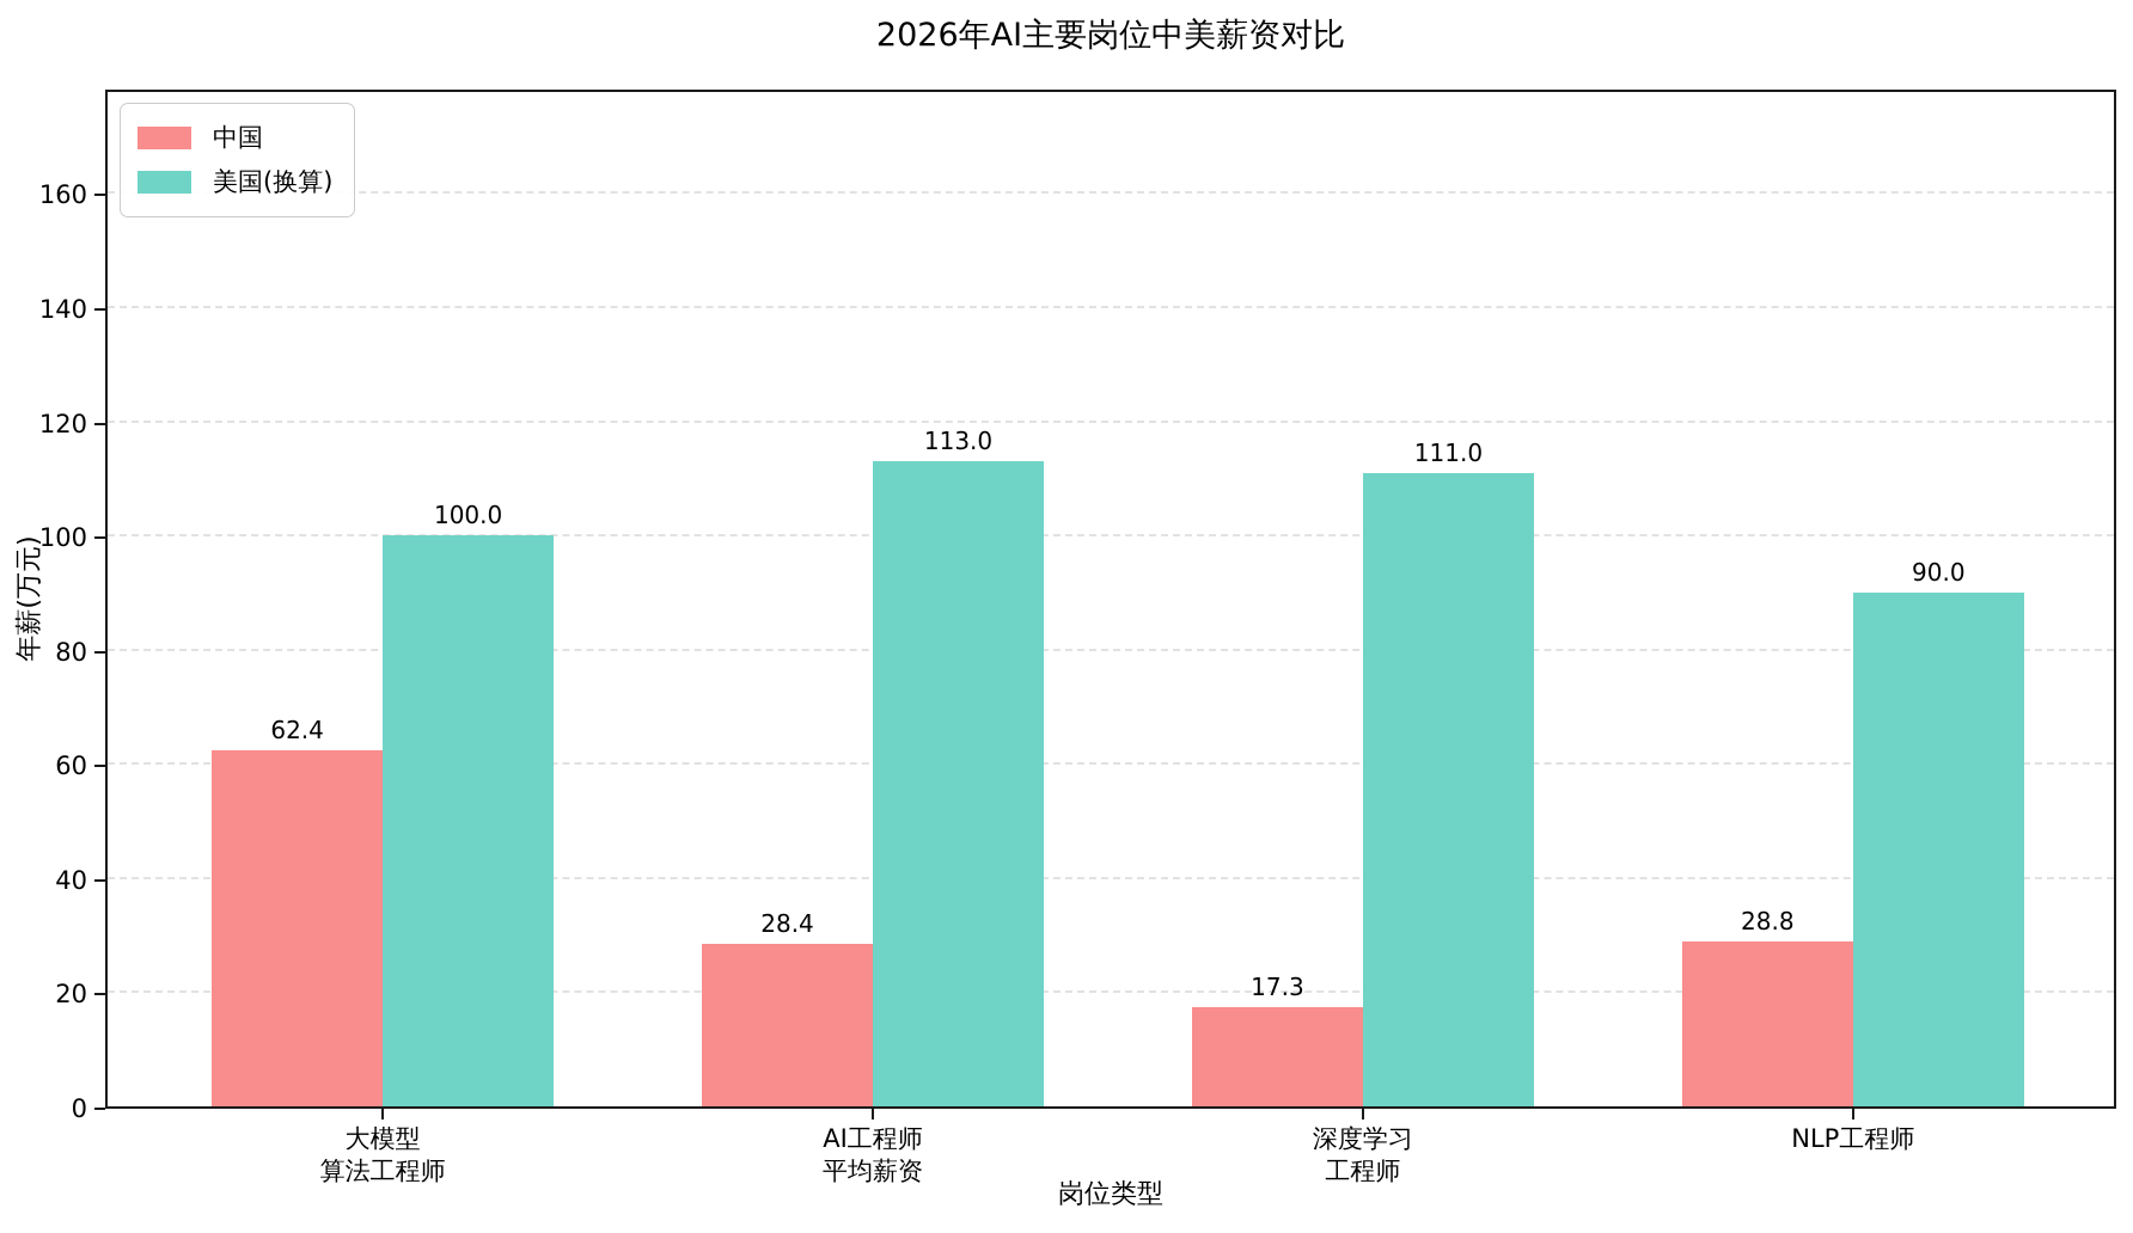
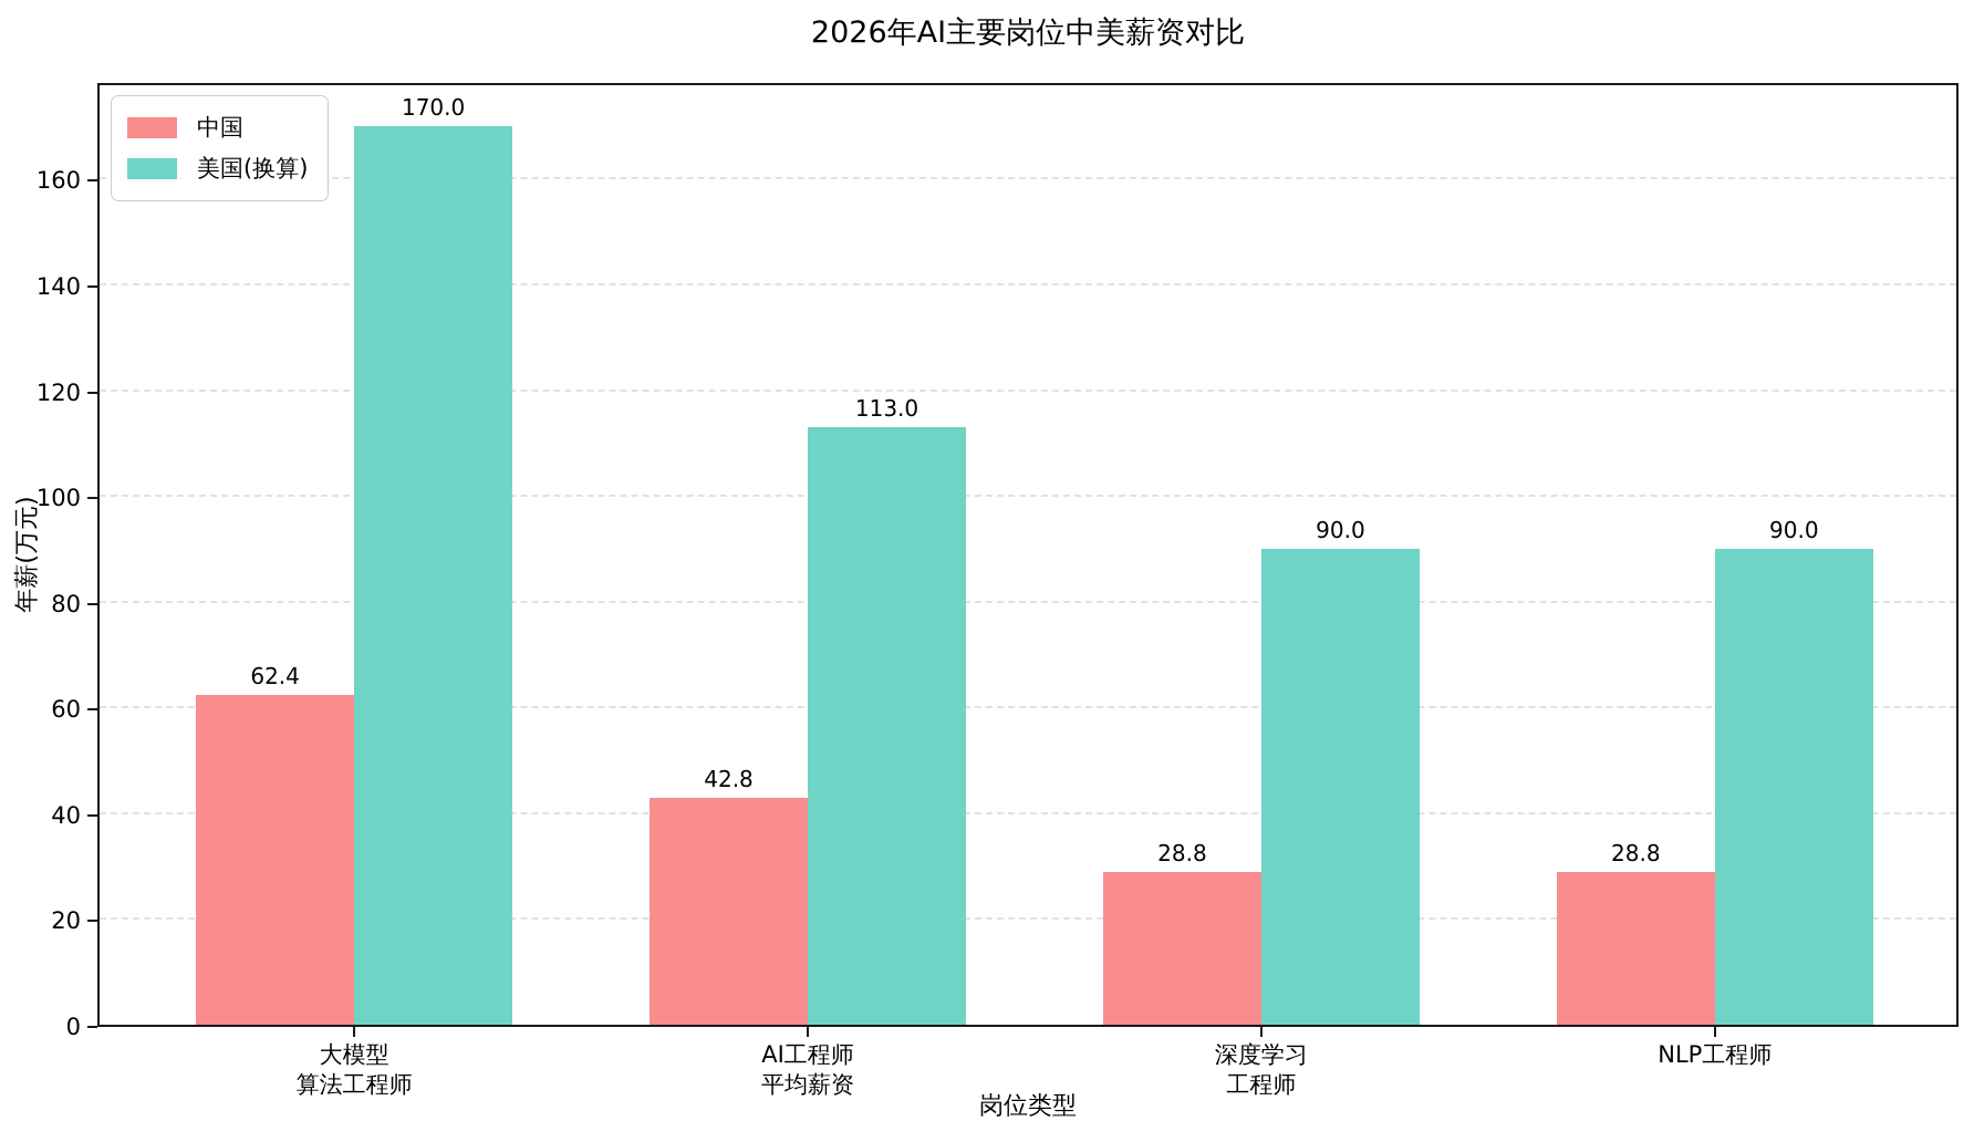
美国(换算)/大模型 算法工程师: 100.0 -> 170.0
中国/AI工程师 平均薪资: 28.4 -> 42.8
中国/深度学习 工程师: 17.3 -> 28.8
美国(换算)/深度学习 工程师: 111.0 -> 90.0
